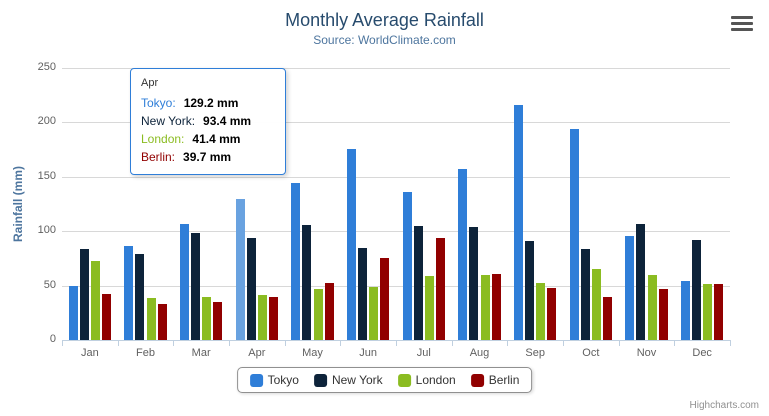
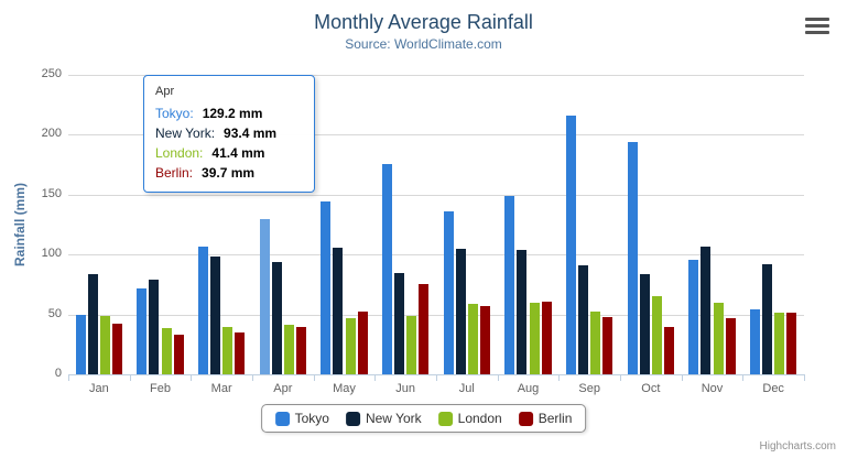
London/Jan: 73 -> 49
Tokyo/Feb: 86 -> 72
Berlin/Jul: 94 -> 57
Tokyo/Aug: 157 -> 148
